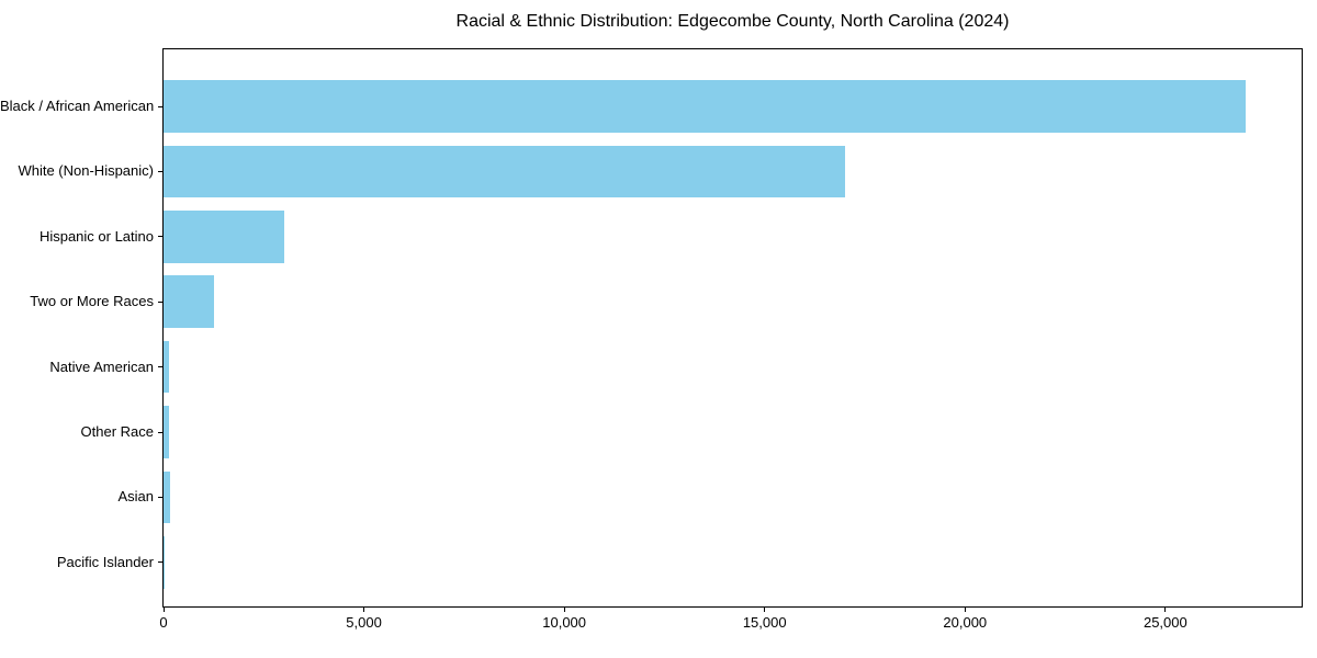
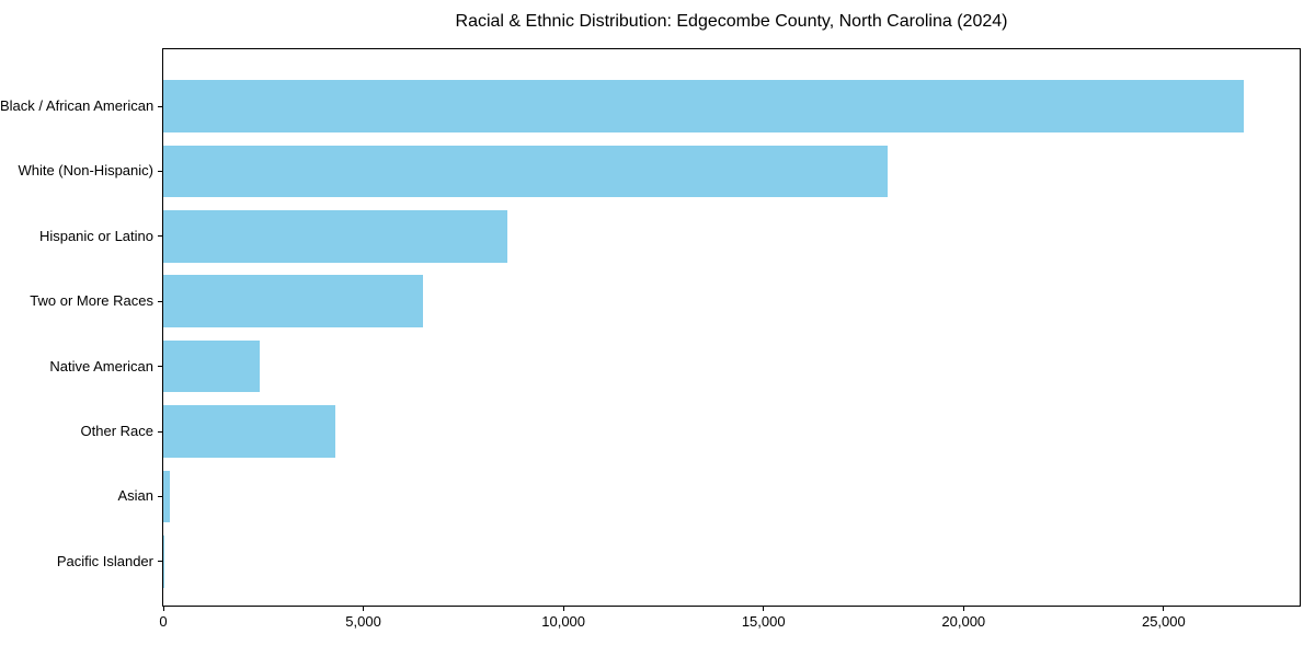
White (Non-Hispanic): 17000 -> 18100
Hispanic or Latino: 3000 -> 8600
Two or More Races: 1200 -> 6500
Native American: 100 -> 2400
Other Race: 100 -> 4300
